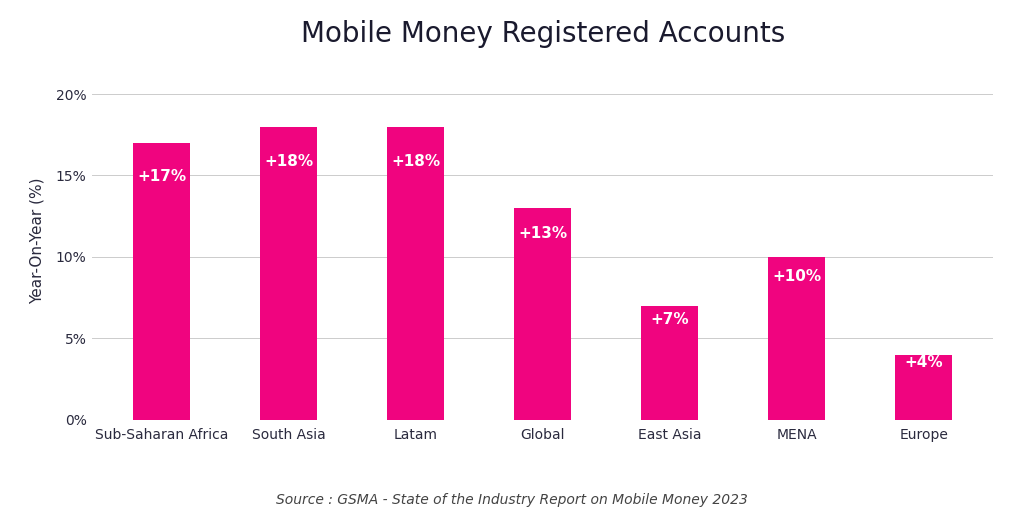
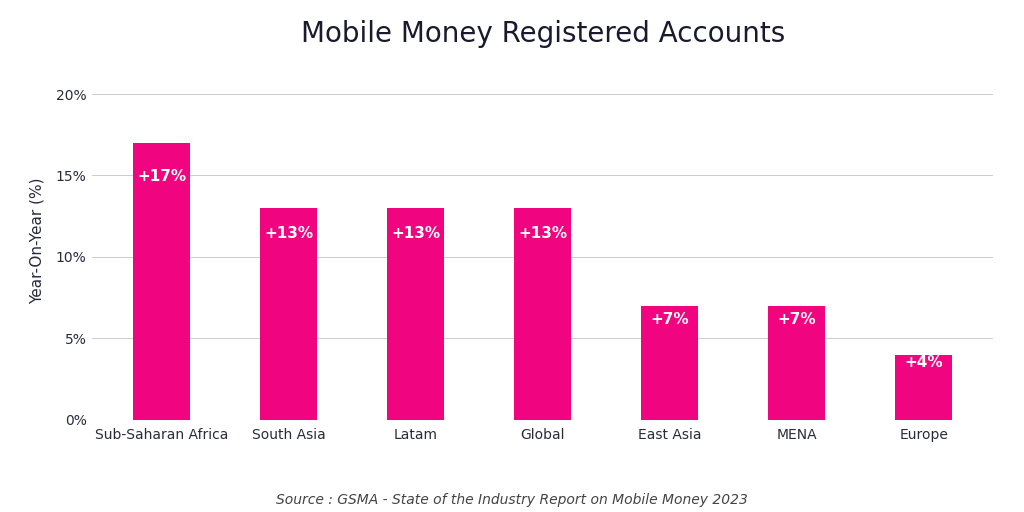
South Asia: +18% -> +13%
Latam: +18% -> +13%
MENA: +10% -> +7%
